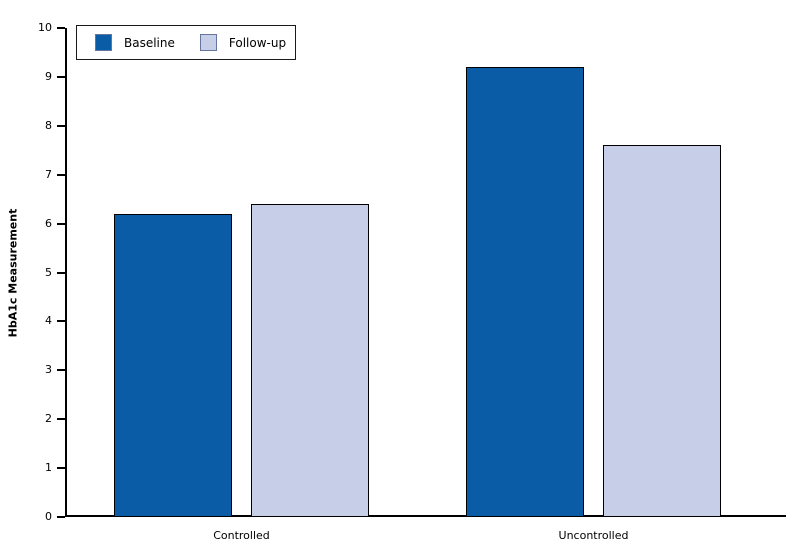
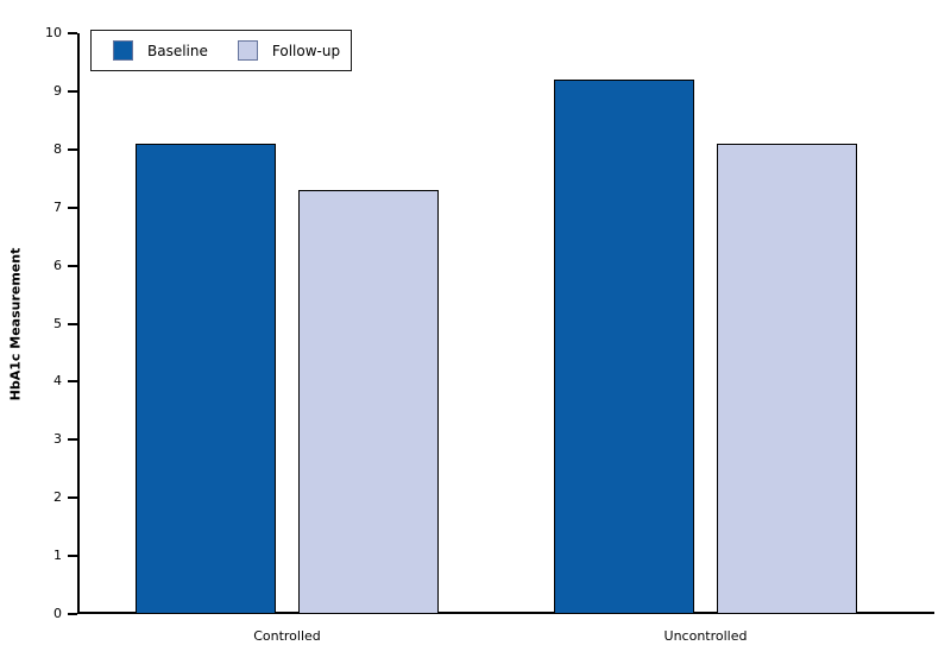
Baseline/Controlled: 6.2 -> 8.1
Follow-up/Controlled: 6.4 -> 7.3
Follow-up/Uncontrolled: 7.6 -> 8.1
